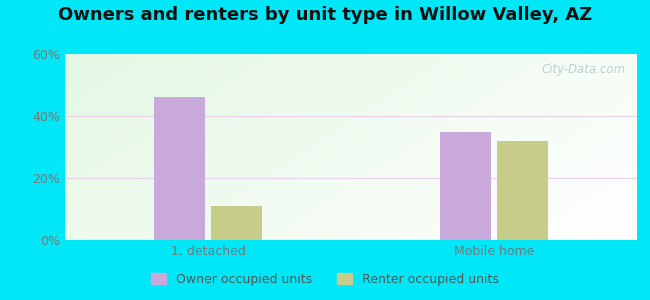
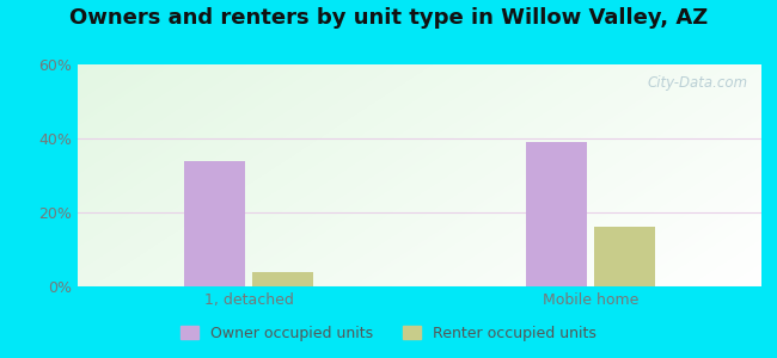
Owner occupied units/1, detached: 46% -> 34%
Renter occupied units/1, detached: 11% -> 4%
Owner occupied units/Mobile home: 35% -> 39%
Renter occupied units/Mobile home: 32% -> 16%
